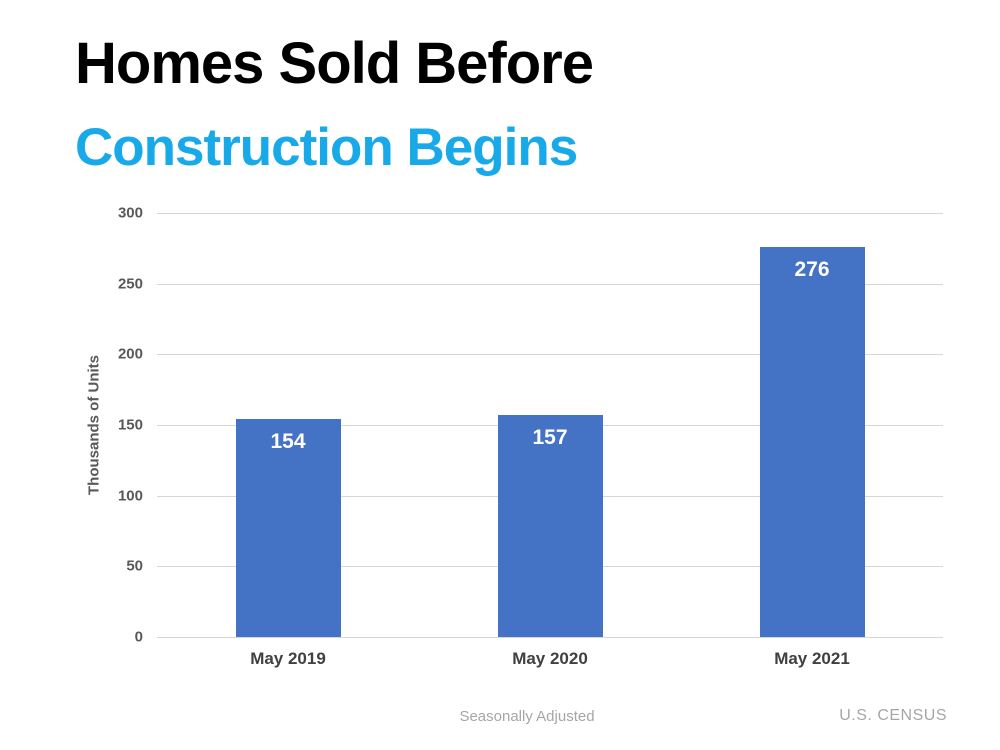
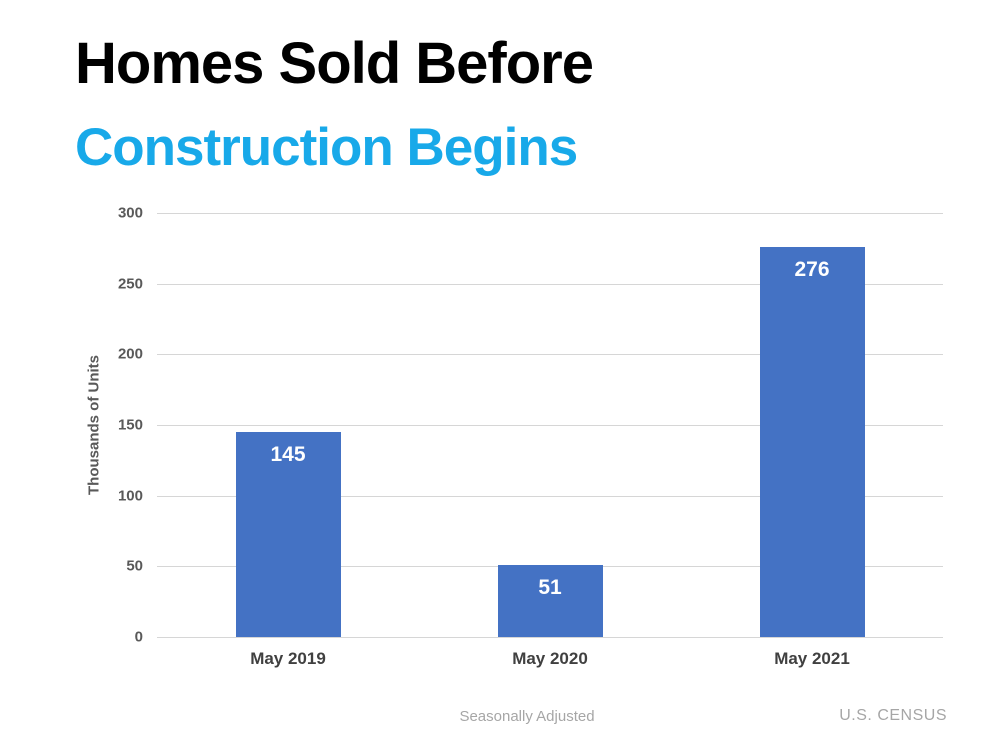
May 2019: 154 -> 145
May 2020: 157 -> 51
